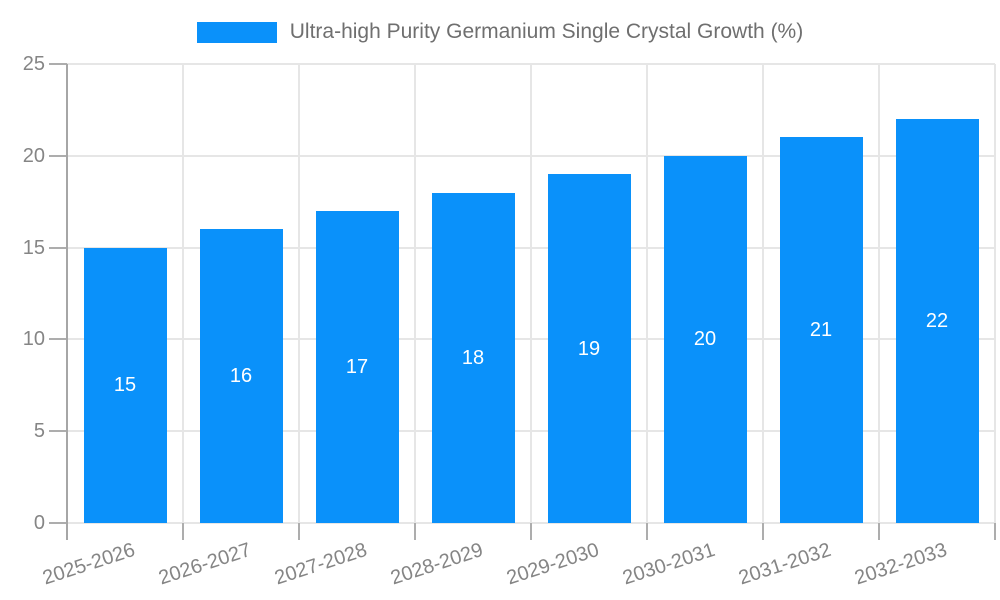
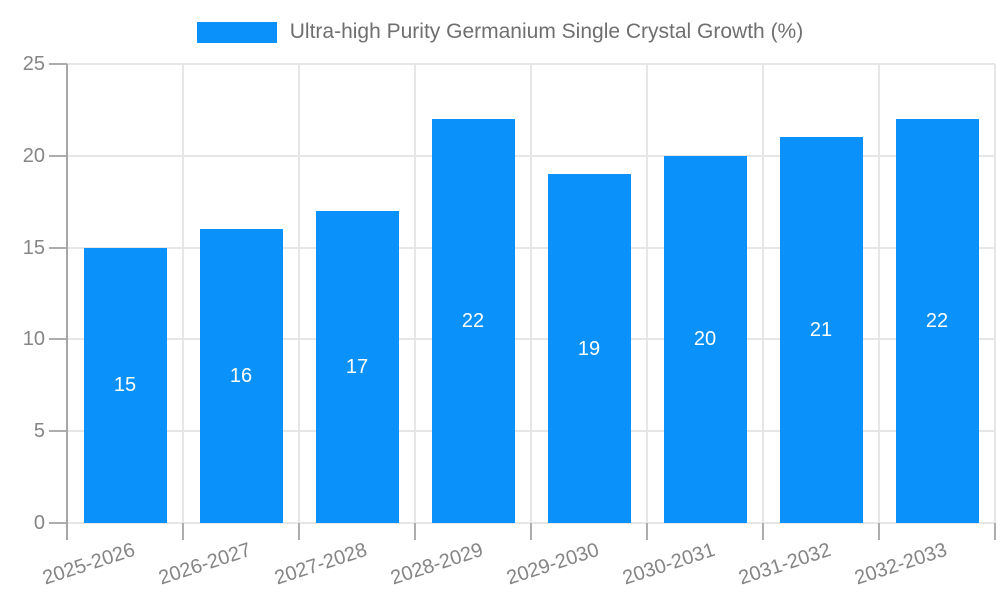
2028-2029: 18 -> 22
